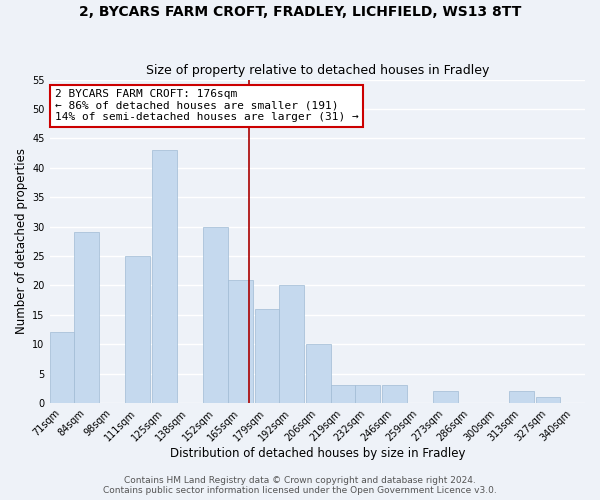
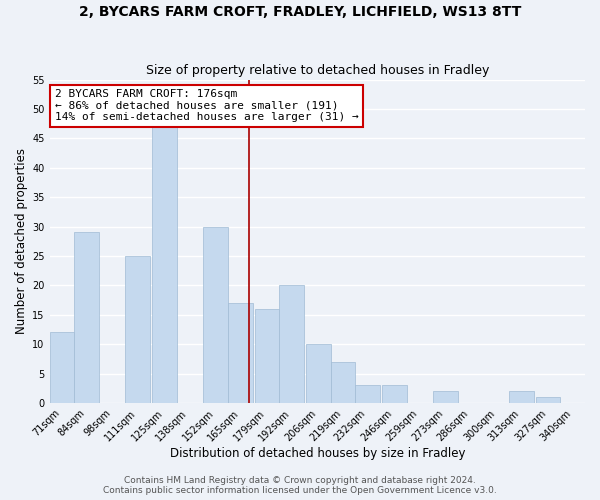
125sqm: 43 -> 47
165sqm: 21 -> 17
219sqm: 3 -> 7
